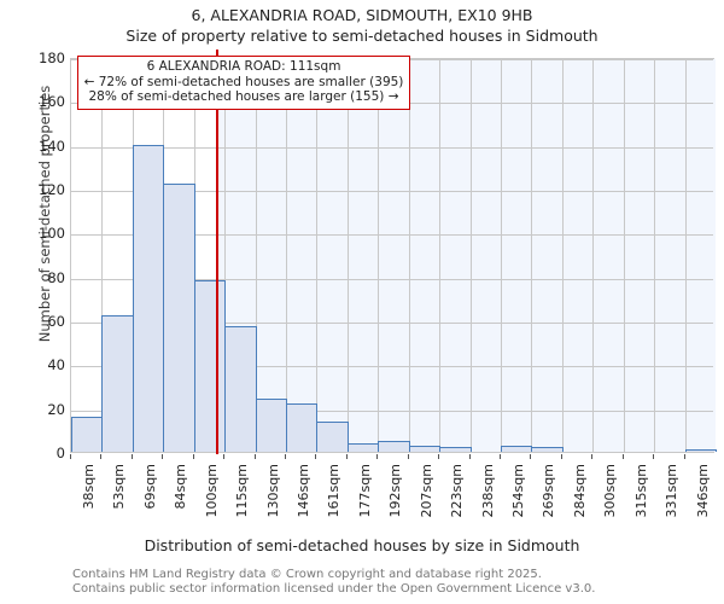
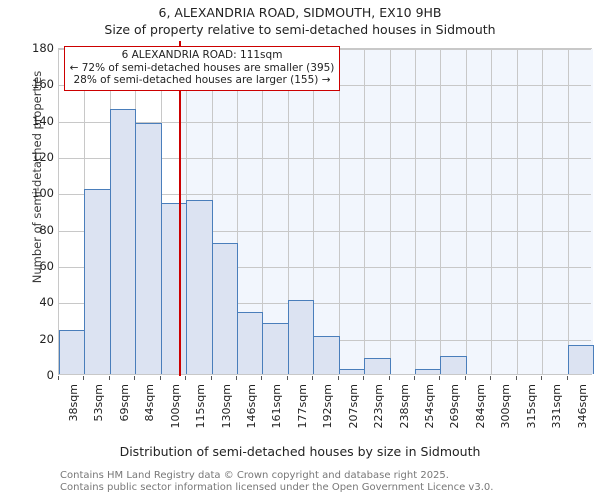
38sqm: 16 -> 24
53sqm: 62 -> 102
69sqm: 140 -> 146
84sqm: 122 -> 138
100sqm: 78 -> 94
115sqm: 57 -> 96
130sqm: 24 -> 72
146sqm: 22 -> 34
161sqm: 14 -> 28
177sqm: 4 -> 41
192sqm: 5 -> 21
223sqm: 2 -> 9
269sqm: 2 -> 10
346sqm: 1 -> 16
